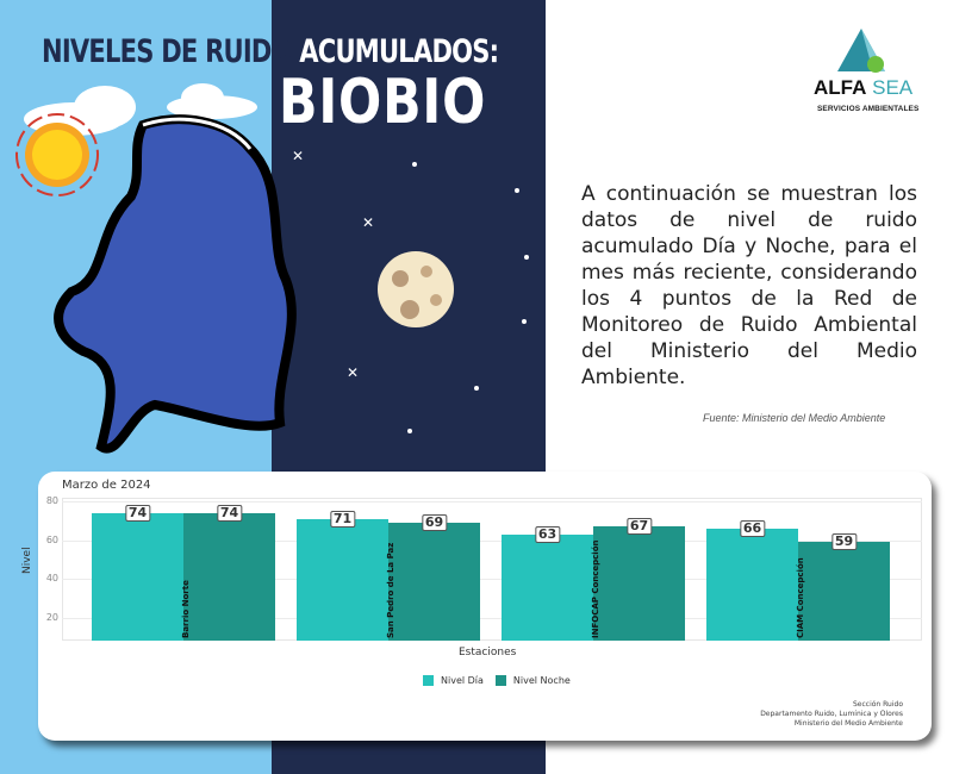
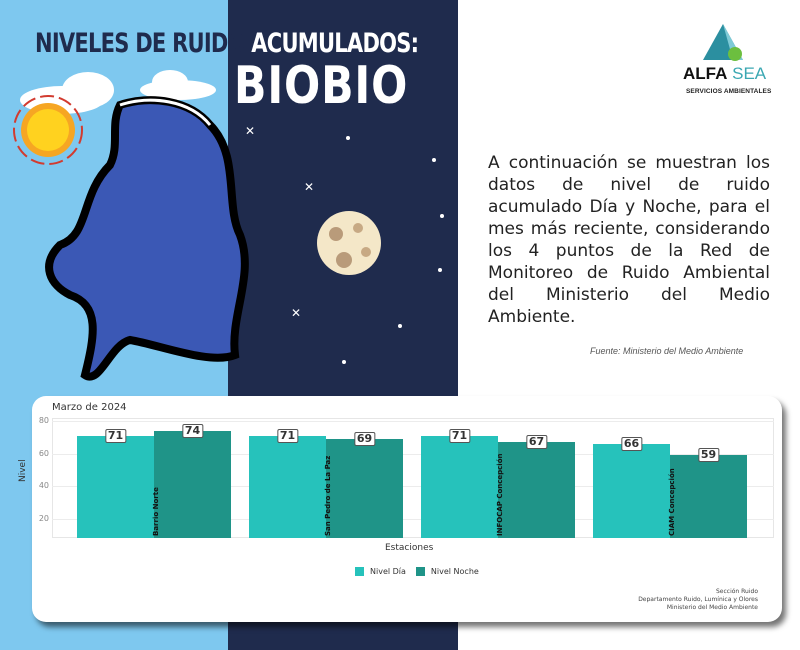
Nivel Día/Barrio Norte: 74 -> 71
Nivel Día/INFOCAP Concepción: 63 -> 71
